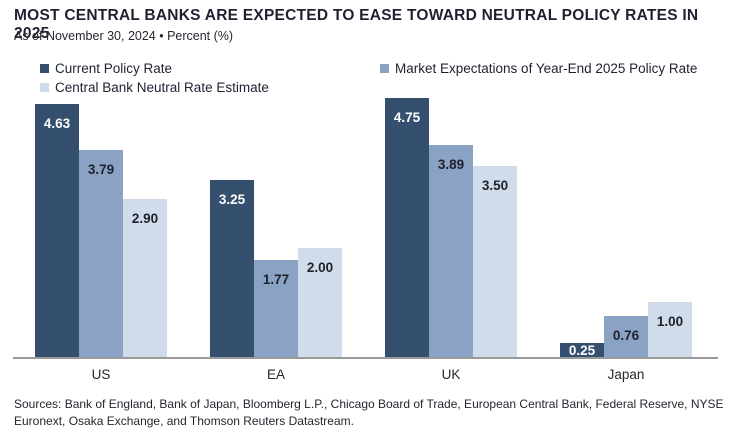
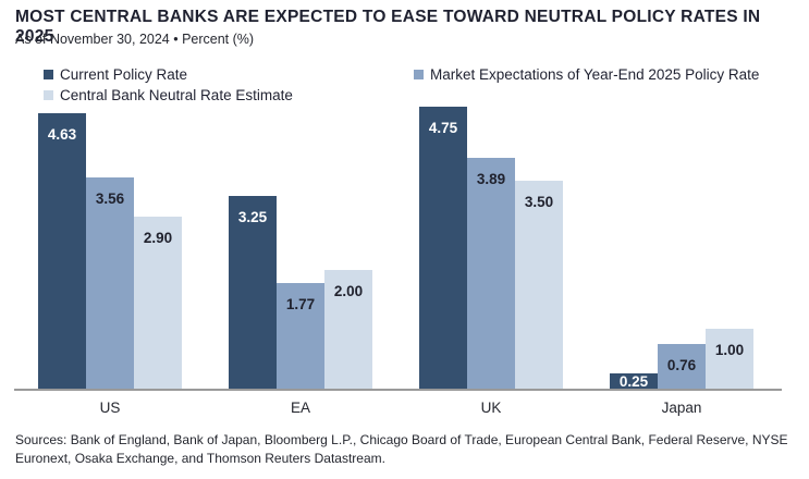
Market Expectations of Year-End 2025 Policy Rate/US: 3.79 -> 3.56
